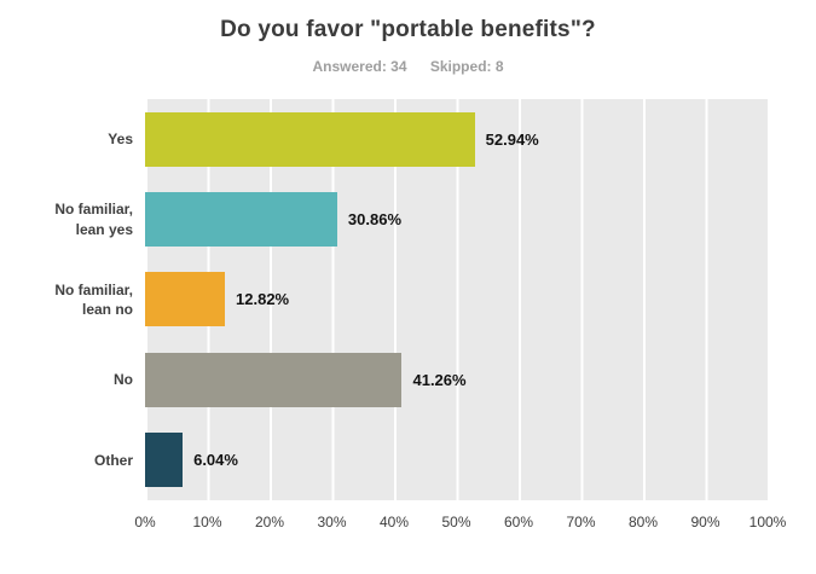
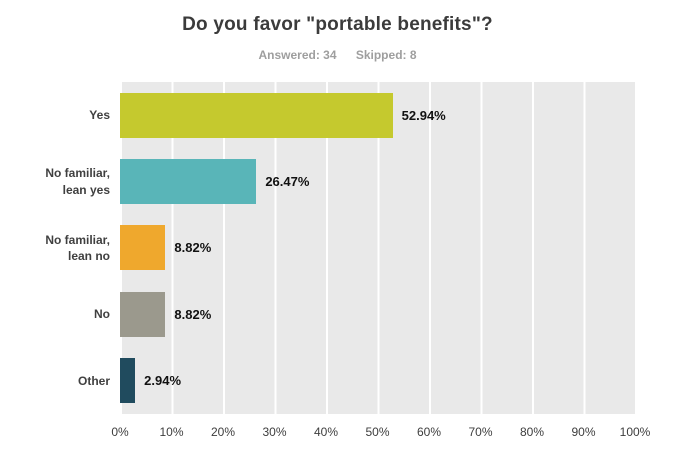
No familiar, lean yes: 30.86% -> 26.47%
No familiar, lean no: 12.82% -> 8.82%
No: 41.26% -> 8.82%
Other: 6.04% -> 2.94%
